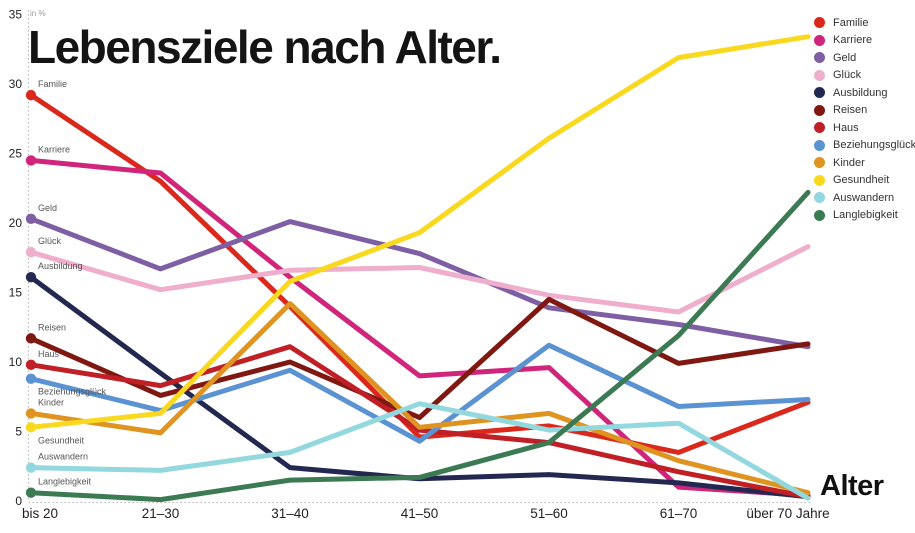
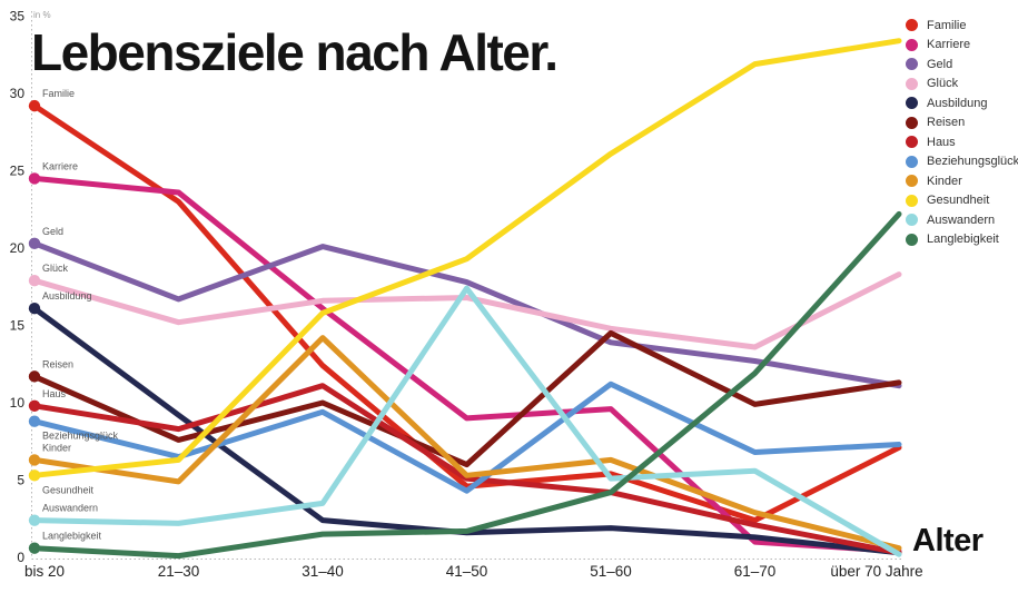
Familie/31–40: 14.0 -> 12.4
Auswandern/41–50: 7.0 -> 17.4
Familie/61–70: 3.5 -> 2.4
